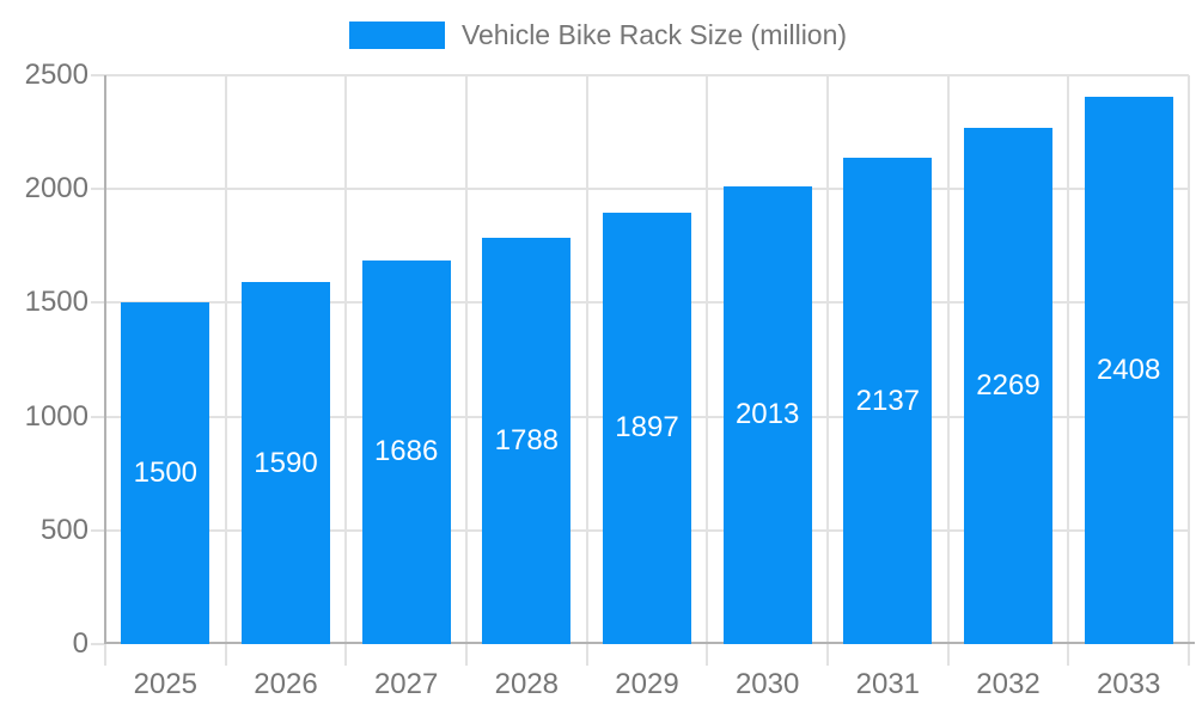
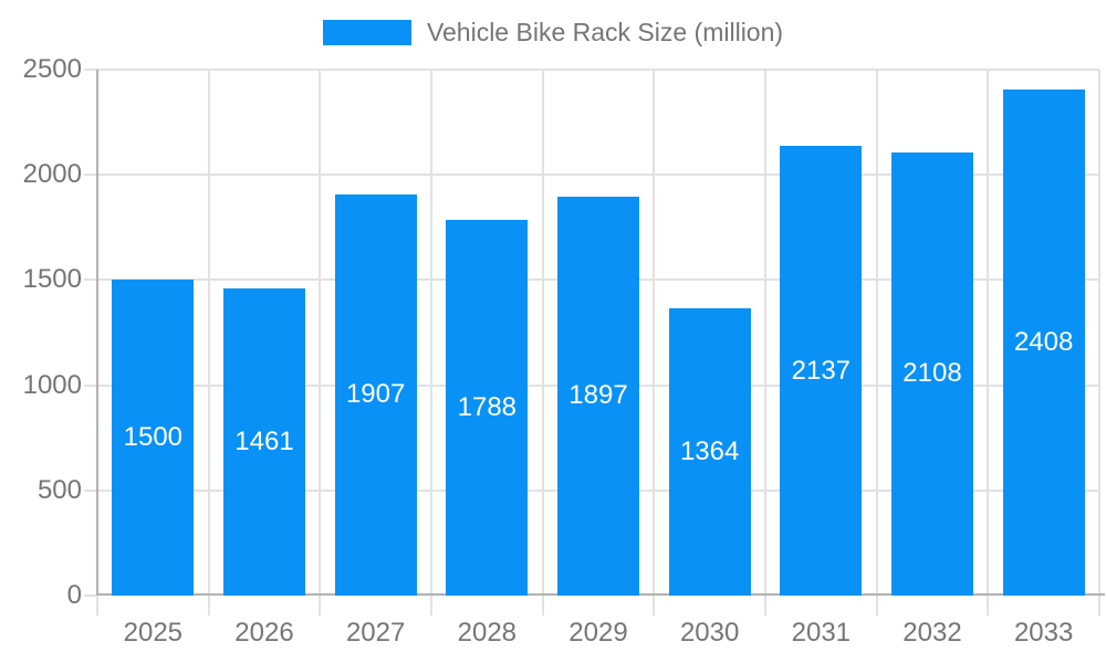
2026: 1590 -> 1461
2027: 1686 -> 1907
2030: 2013 -> 1364
2032: 2269 -> 2108
